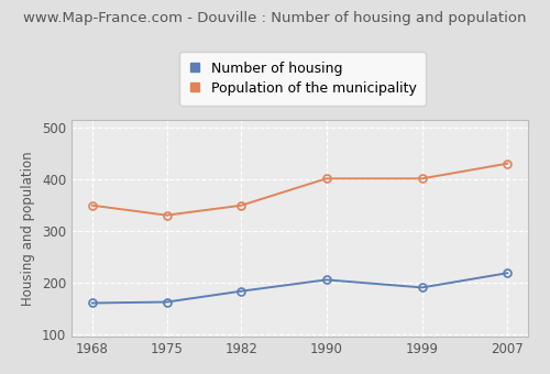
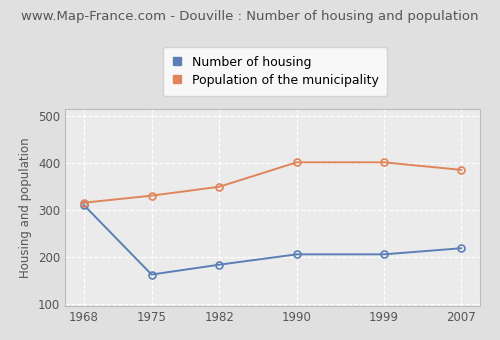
Number of housing/1968: 160 -> 310
Population of the municipality/1968: 349 -> 315
Number of housing/1999: 190 -> 205
Population of the municipality/2007: 430 -> 385
